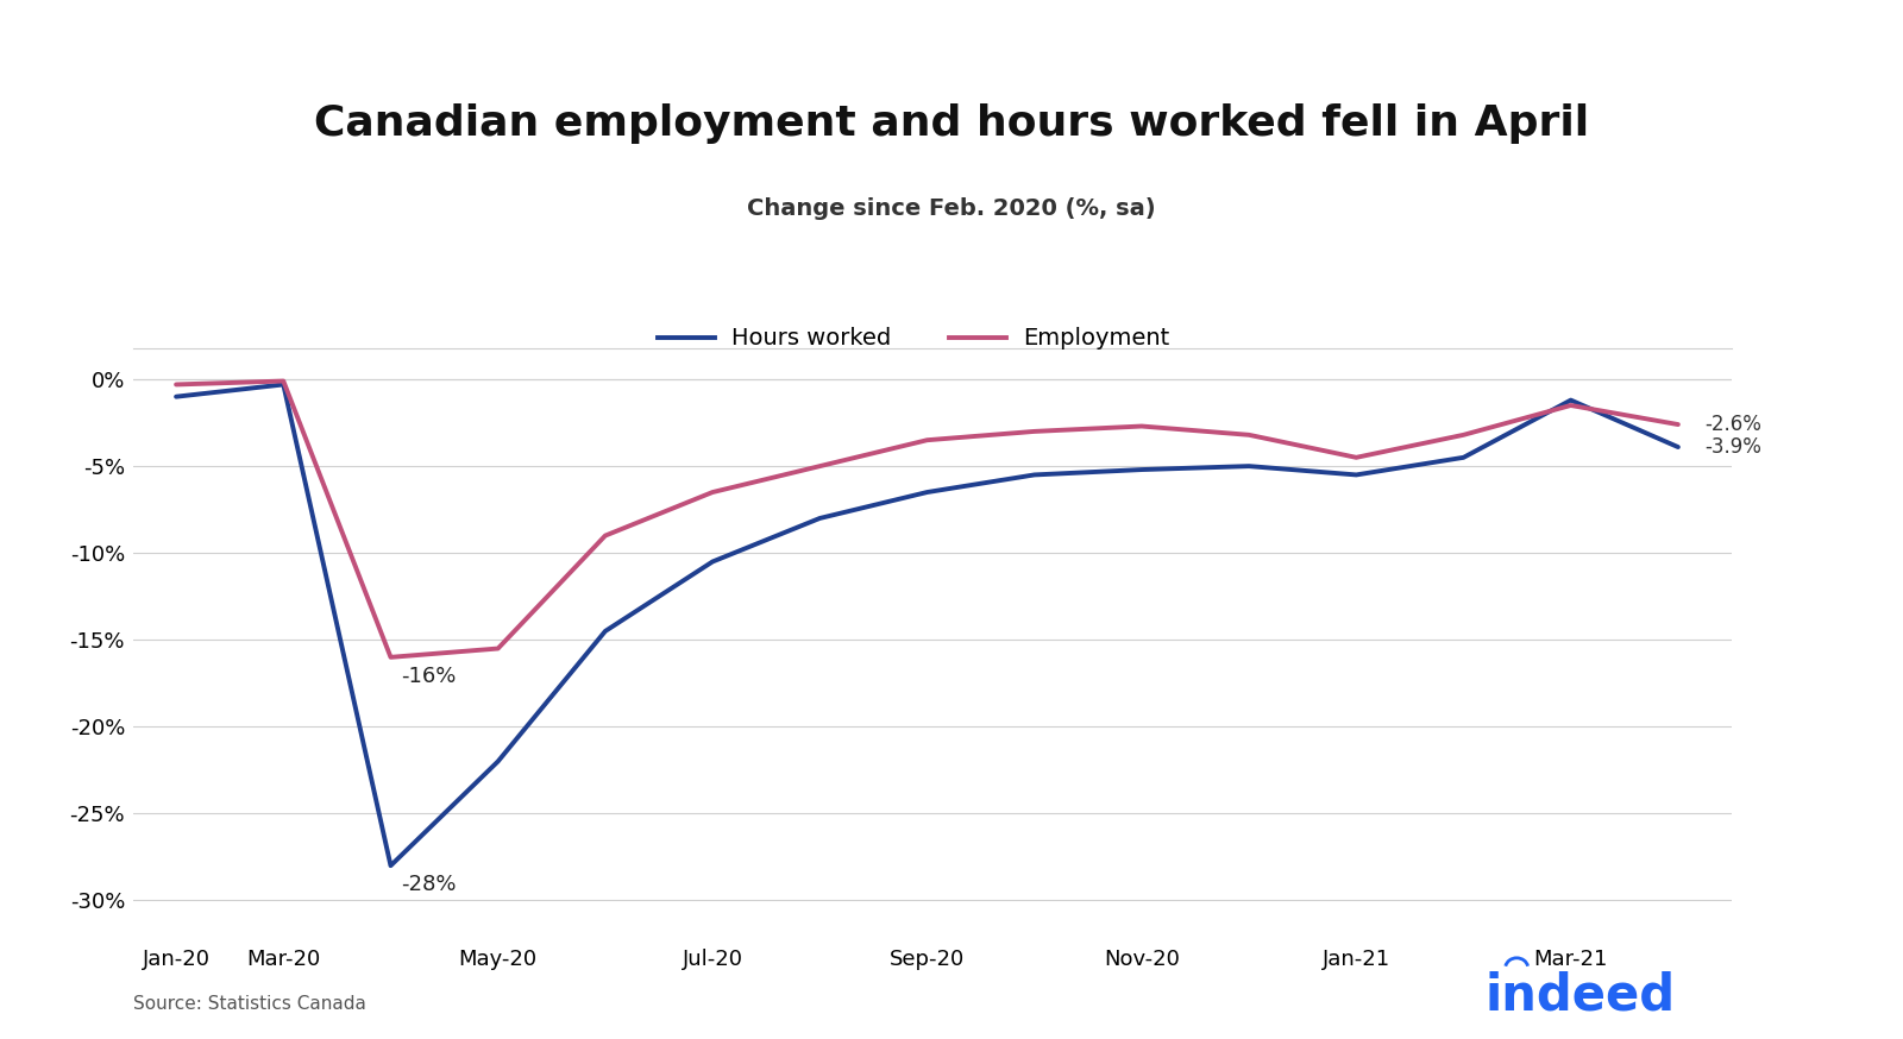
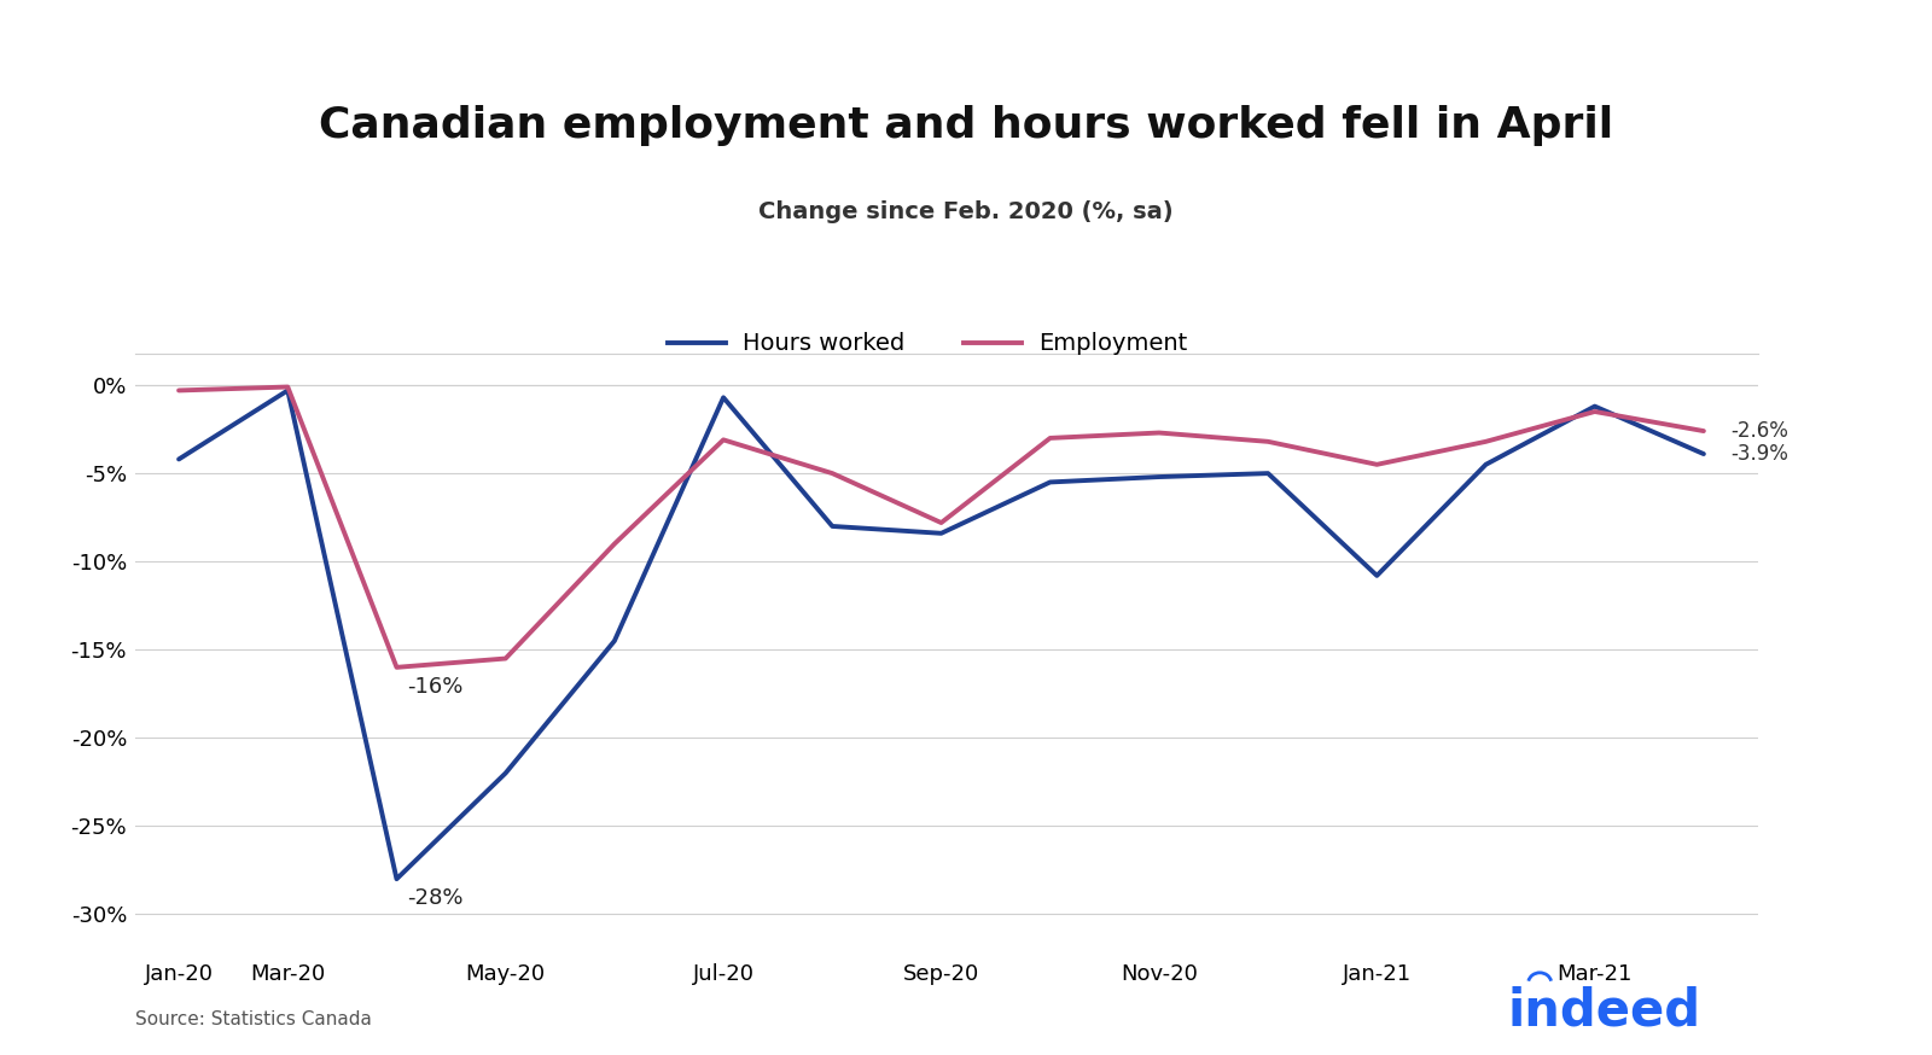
Hours worked/Jan-20: -1.0% -> -4.2%
Hours worked/Jul-20: -10.5% -> -0.7%
Employment/Jul-20: -6.5% -> -3.1%
Hours worked/Sep-20: -6.5% -> -8.4%
Employment/Sep-20: -3.5% -> -7.8%
Hours worked/Jan-21: -5.5% -> -10.8%
